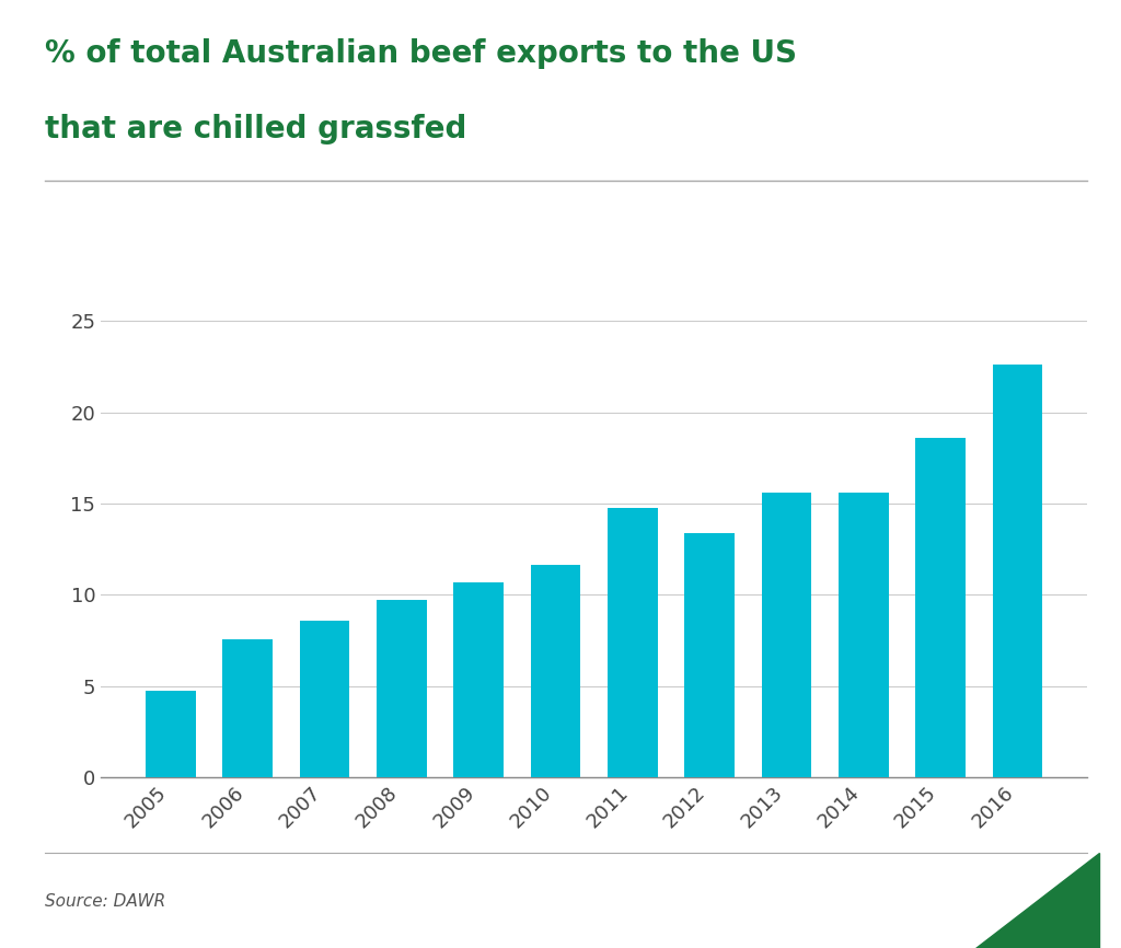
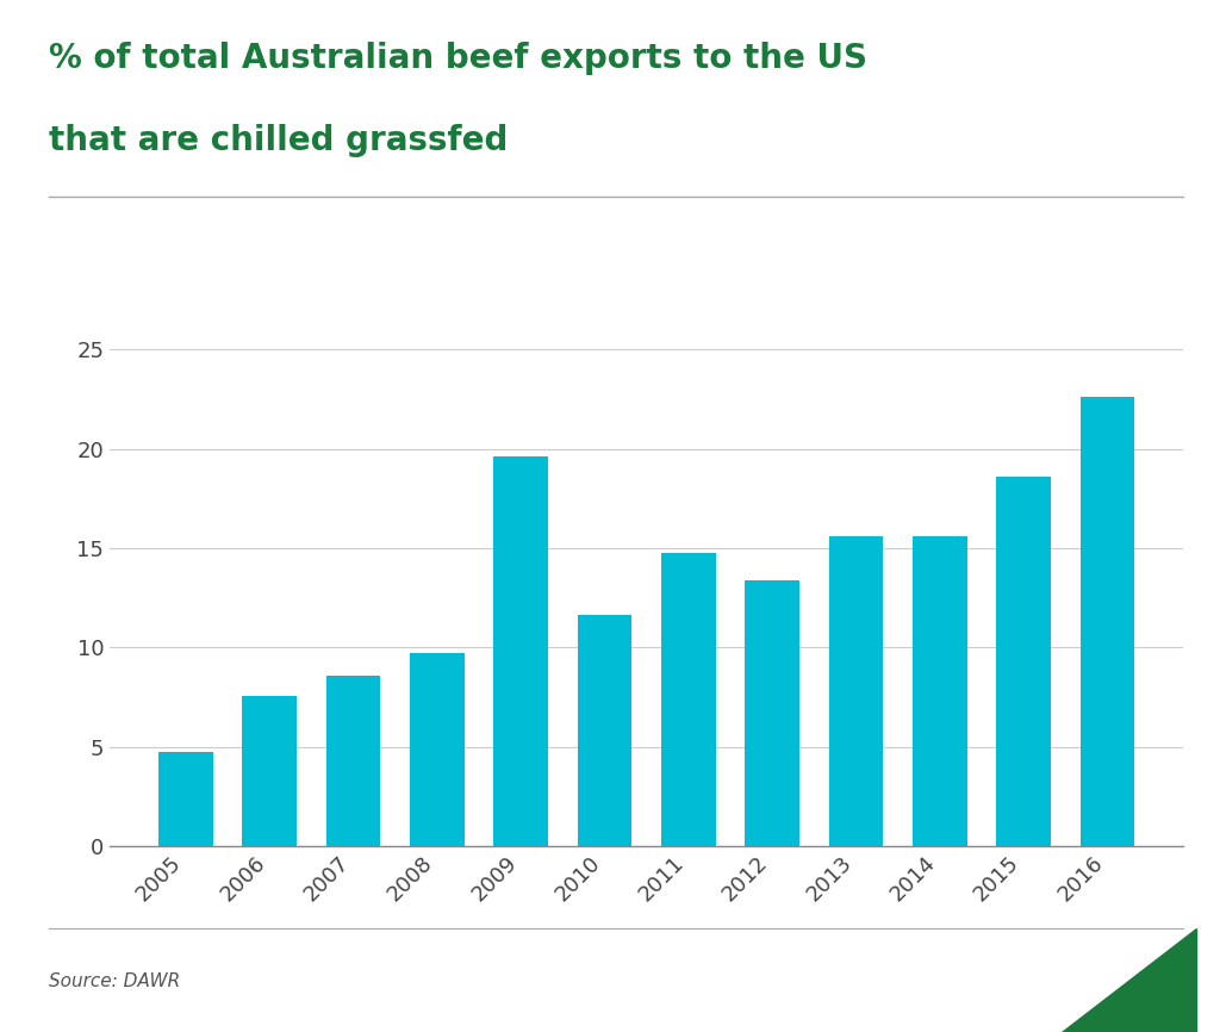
2009: 10.7 -> 19.6
